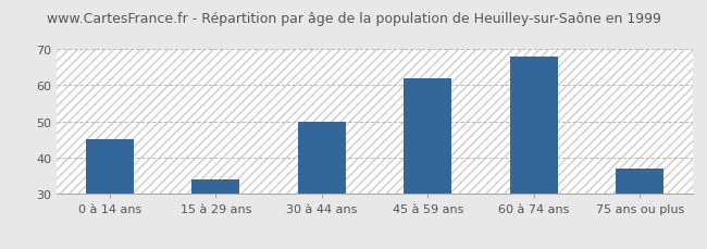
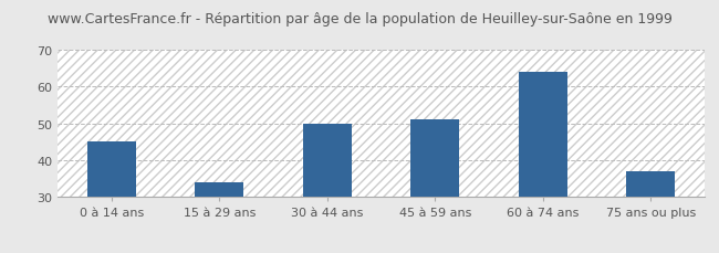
45 à 59 ans: 62 -> 51
60 à 74 ans: 68 -> 64
